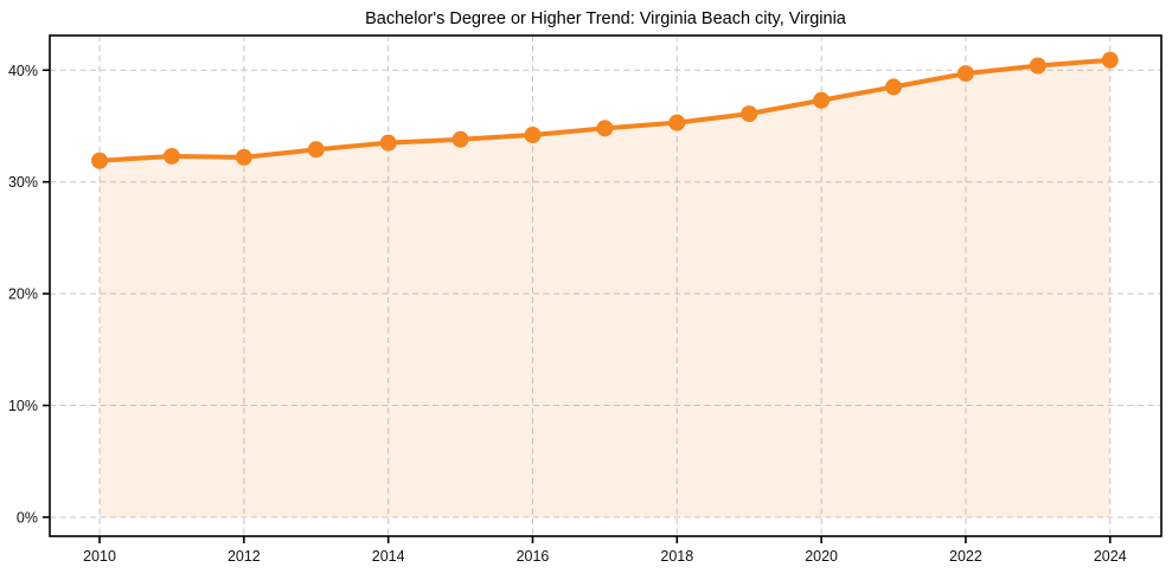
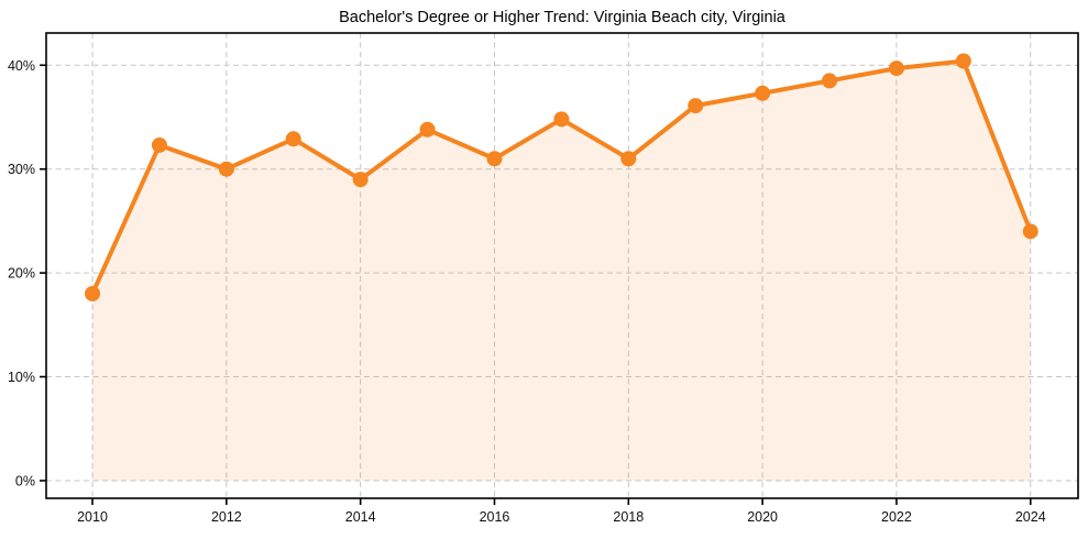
2010: 32% -> 18%
2012: 32% -> 30%
2014: 34% -> 29%
2016: 34% -> 31%
2018: 35% -> 31%
2024: 41% -> 24%
